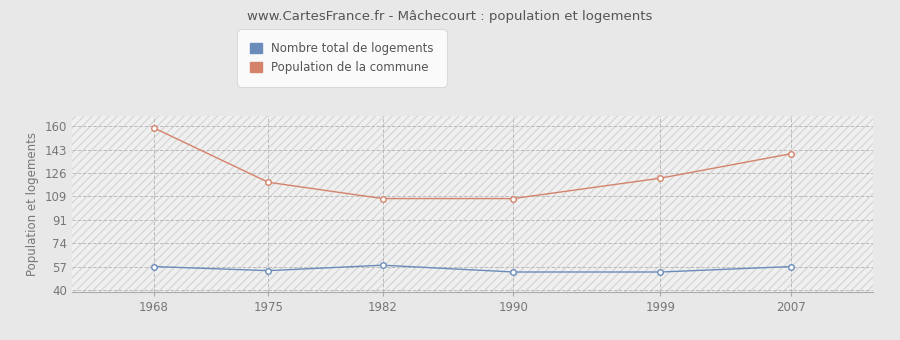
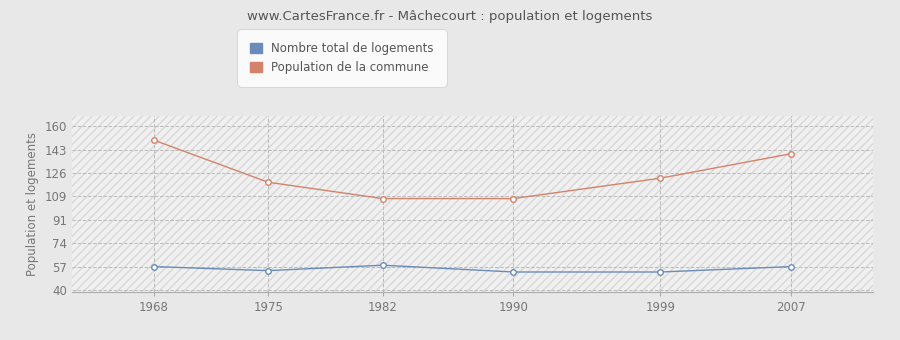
Population de la commune/1968: 159 -> 150
